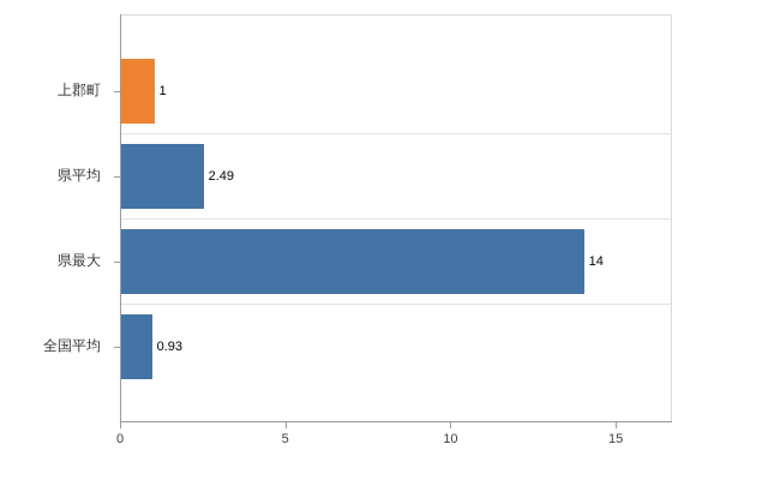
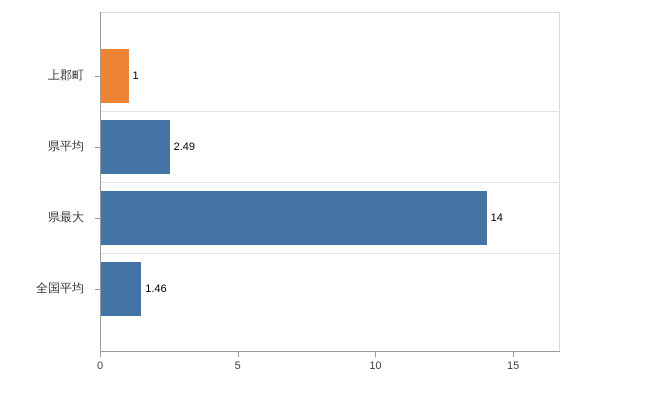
全国平均: 0.93 -> 1.46
